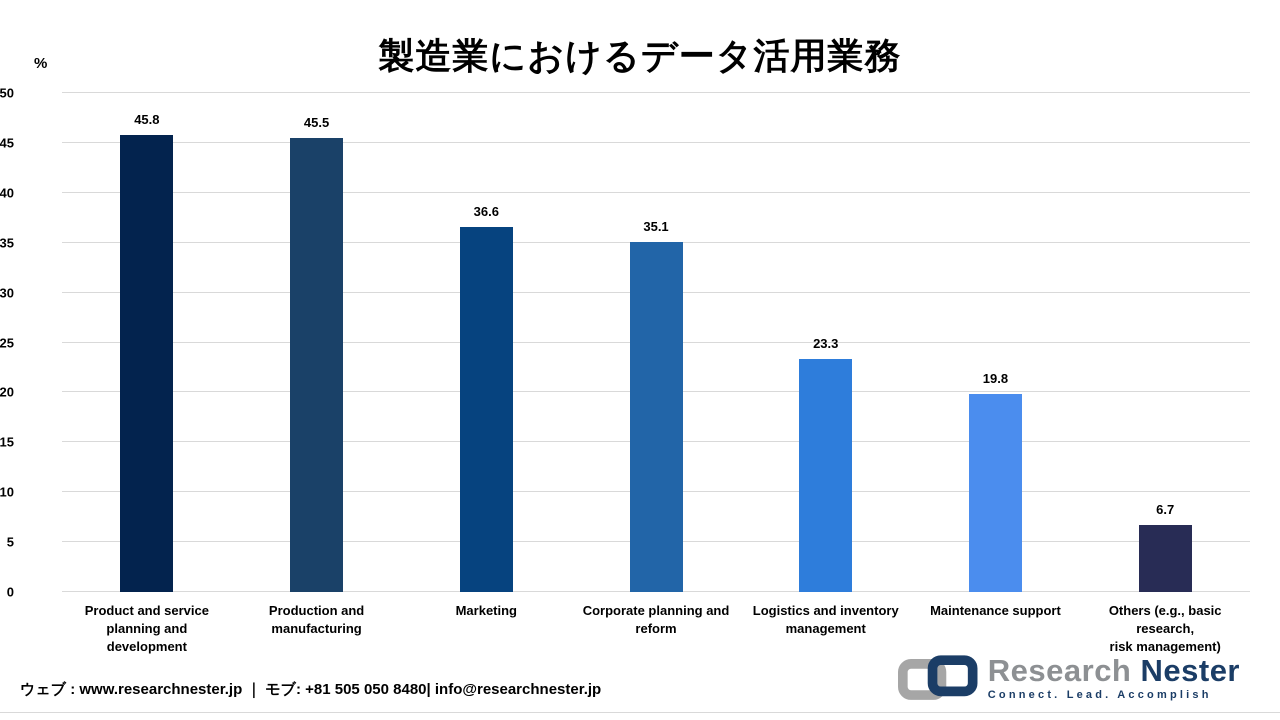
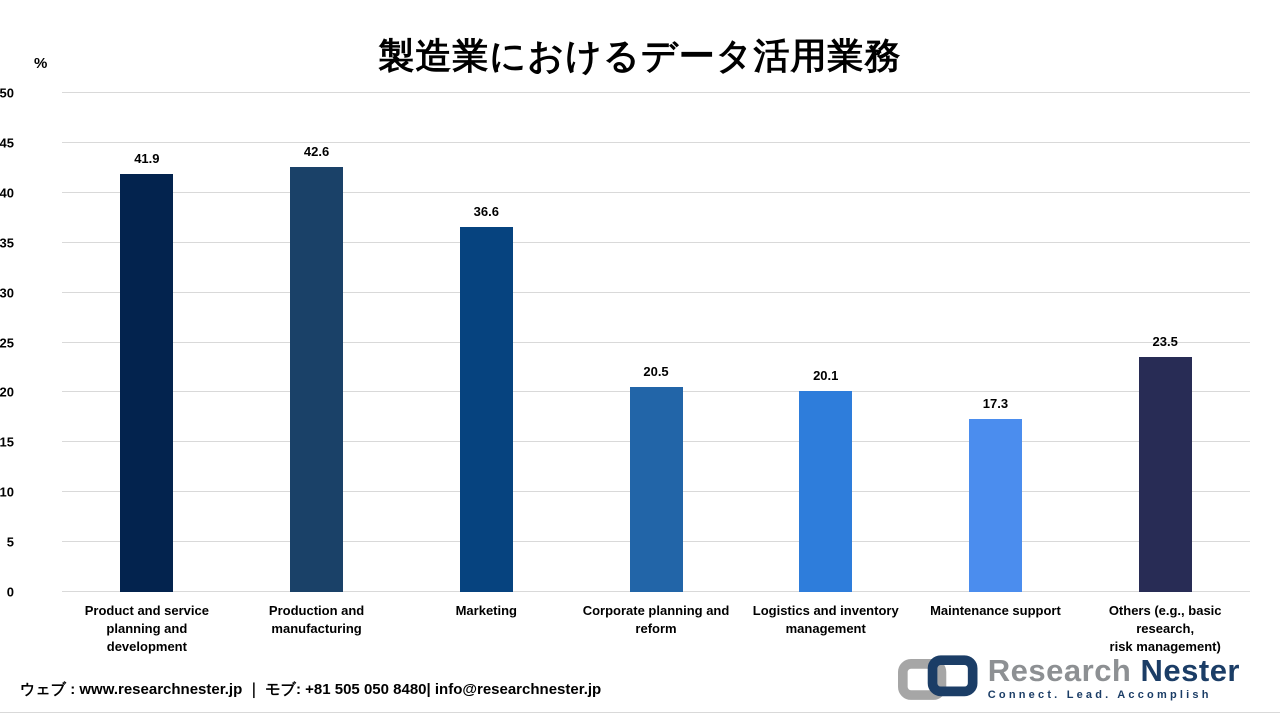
Product and service planning and development: 45.8 -> 41.9
Production and manufacturing: 45.5 -> 42.6
Corporate planning and reform: 35.1 -> 20.5
Logistics and inventory management: 23.3 -> 20.1
Maintenance support: 19.8 -> 17.3
Others (e.g., basic research, risk management): 6.7 -> 23.5
